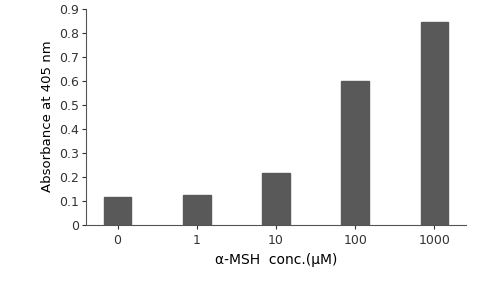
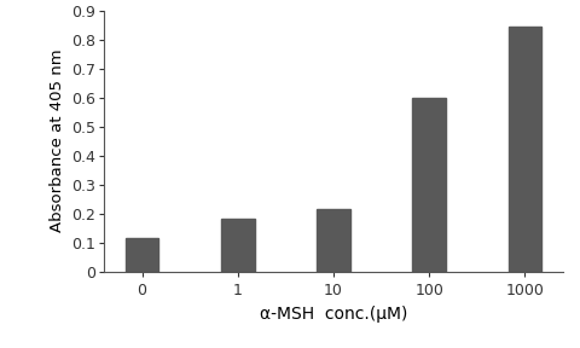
1: 0.125 -> 0.180
